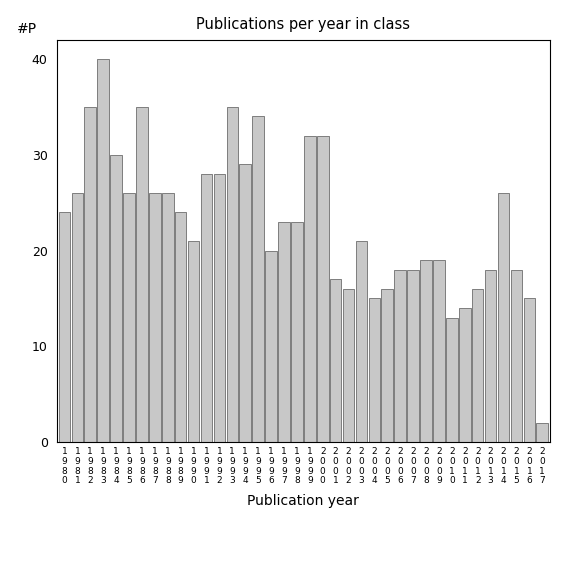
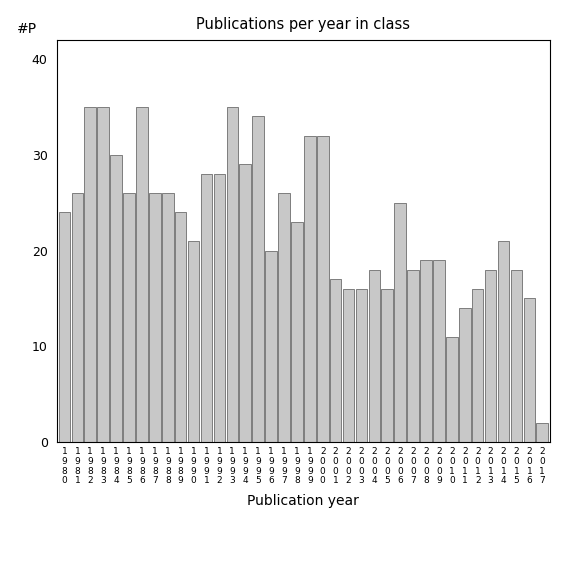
1 9 8 3: 40 -> 35
1 9 9 7: 23 -> 26
2 0 0 3: 21 -> 16
2 0 0 4: 15 -> 18
2 0 0 6: 18 -> 25
2 0 1 0: 13 -> 11
2 0 1 4: 26 -> 21
